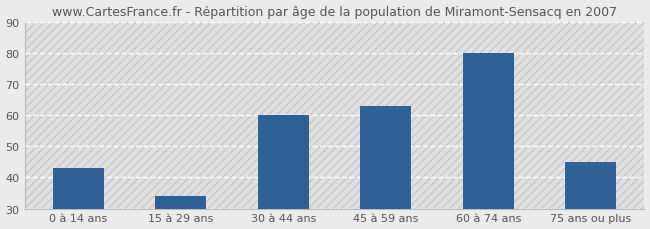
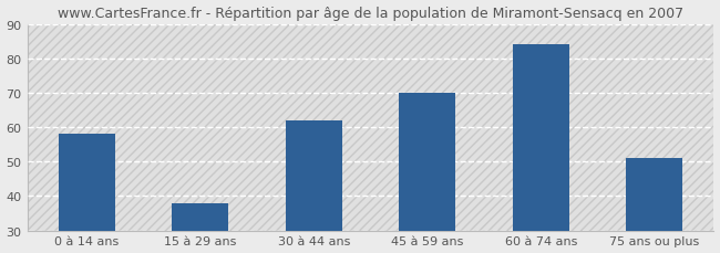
0 à 14 ans: 43 -> 58
15 à 29 ans: 34 -> 38
30 à 44 ans: 60 -> 62
45 à 59 ans: 63 -> 70
60 à 74 ans: 80 -> 84
75 ans ou plus: 45 -> 51
